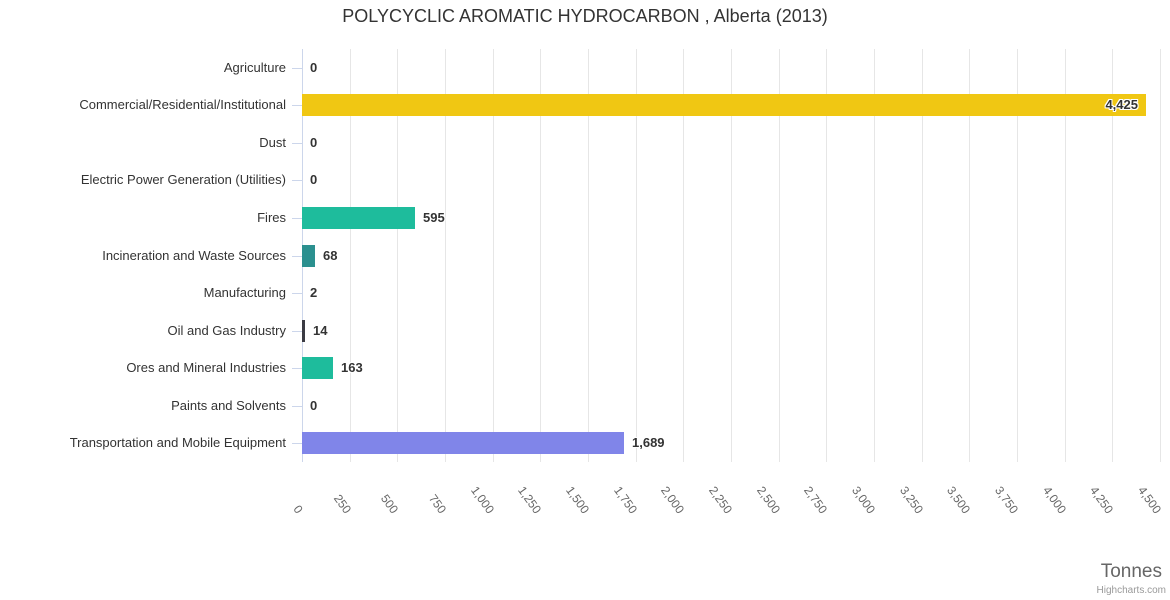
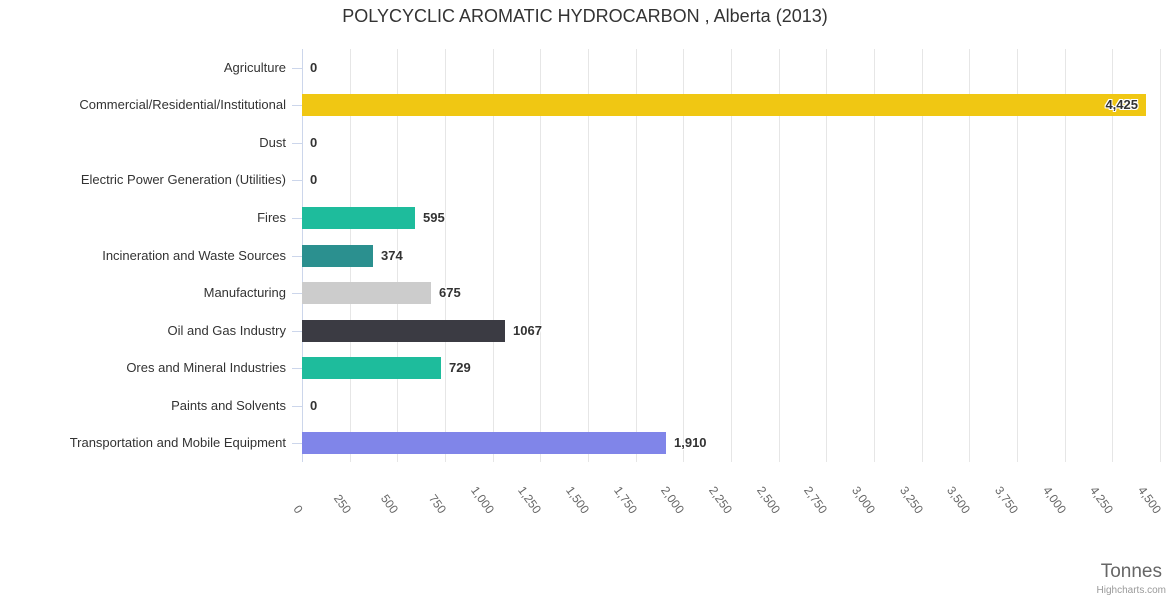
Incineration and Waste Sources: 68 -> 374
Manufacturing: 2 -> 675
Oil and Gas Industry: 14 -> 1067
Ores and Mineral Industries: 163 -> 729
Transportation and Mobile Equipment: 1,689 -> 1,910
